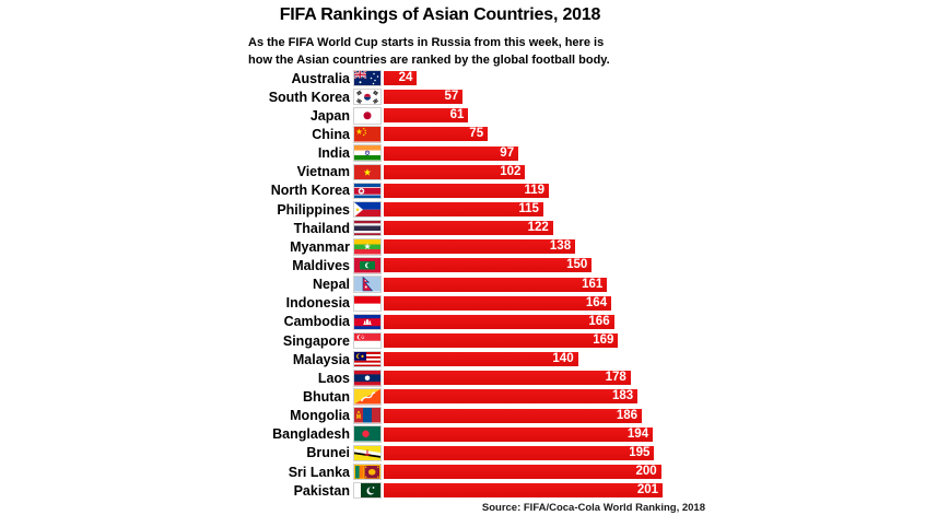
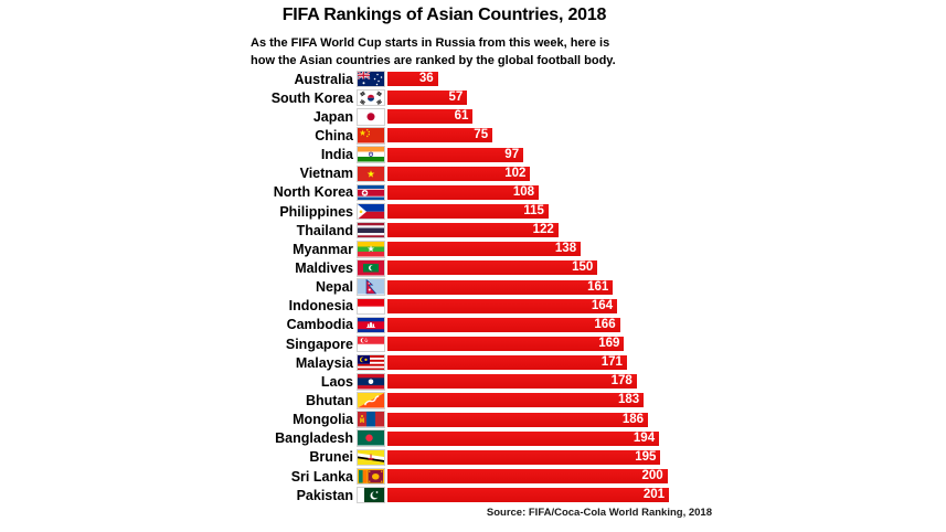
Australia: 24 -> 36
North Korea: 119 -> 108
Malaysia: 140 -> 171
